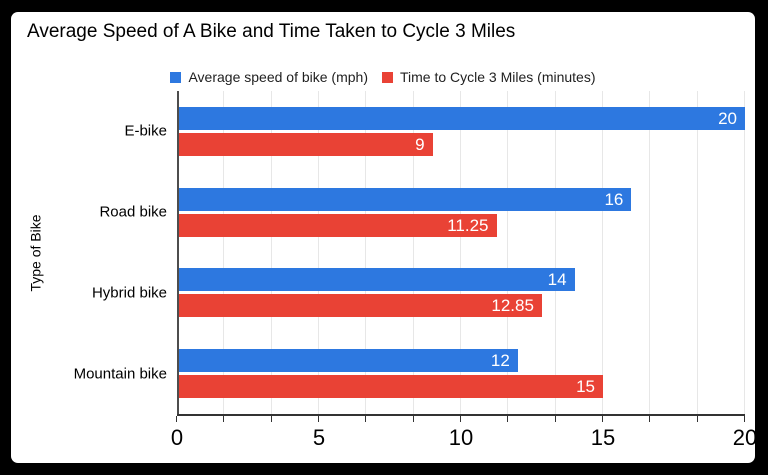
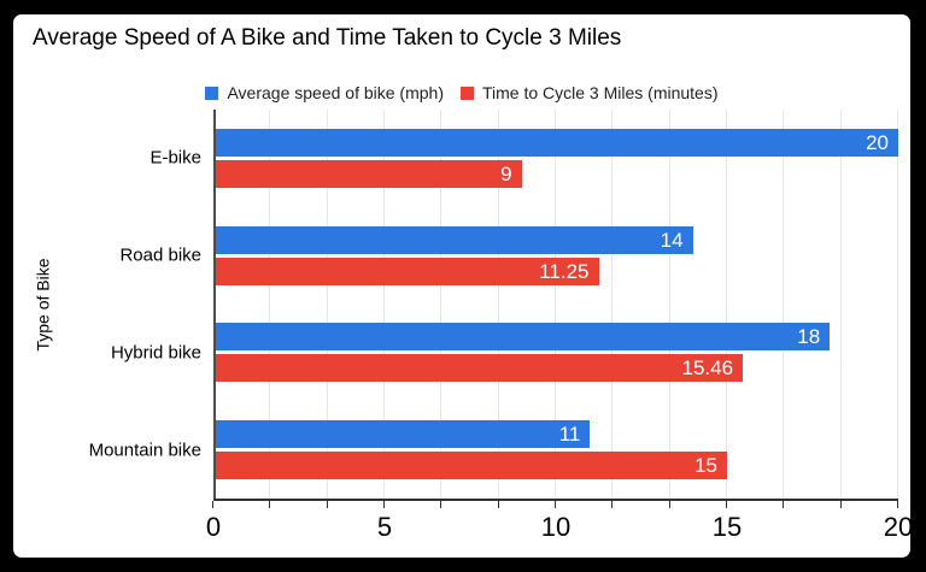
Average speed of bike (mph)/Road bike: 16 -> 14
Average speed of bike (mph)/Hybrid bike: 14 -> 18
Time to Cycle 3 Miles (minutes)/Hybrid bike: 12.85 -> 15.46
Average speed of bike (mph)/Mountain bike: 12 -> 11
